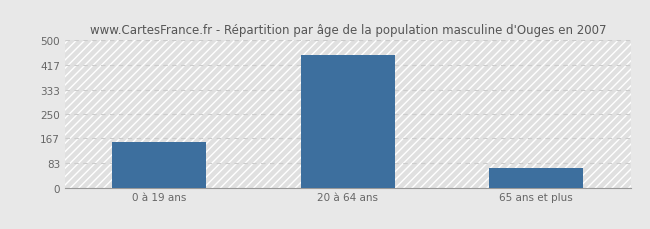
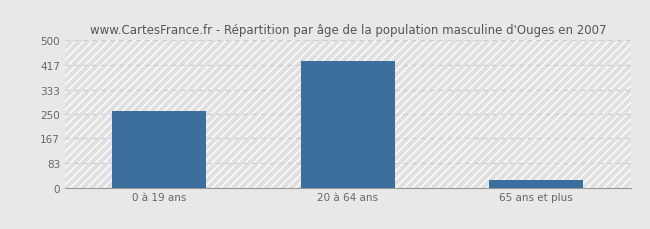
0 à 19 ans: 155 -> 260
20 à 64 ans: 452 -> 430
65 ans et plus: 65 -> 25
